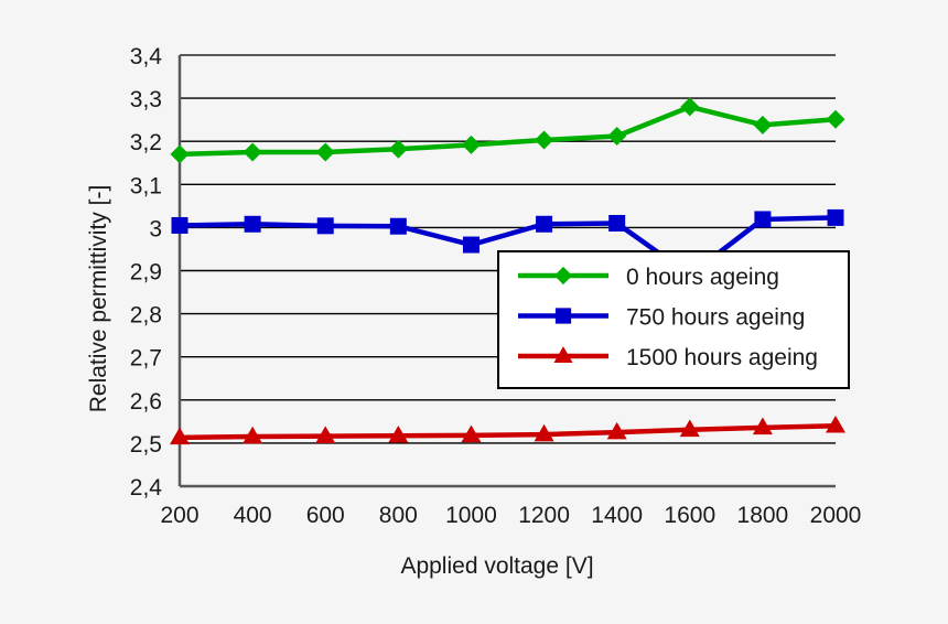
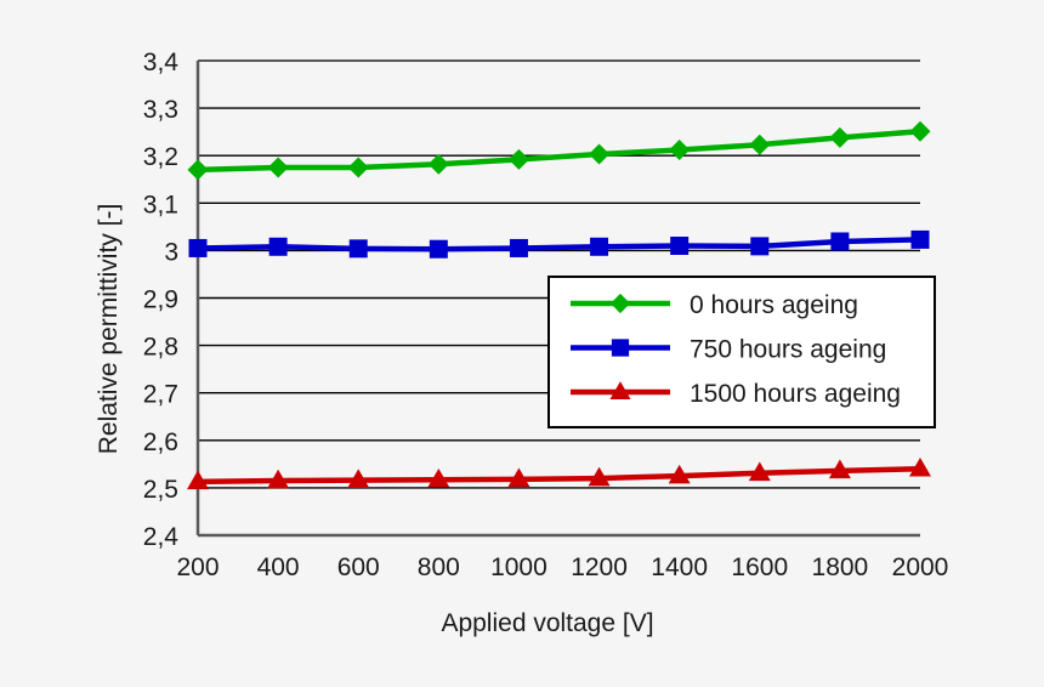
750 hours ageing/1000: 2,96 -> 3,00
0 hours ageing/1600: 3,28 -> 3,22
750 hours ageing/1600: 2,89 -> 3,01
